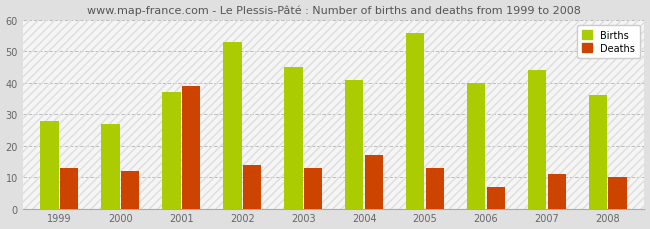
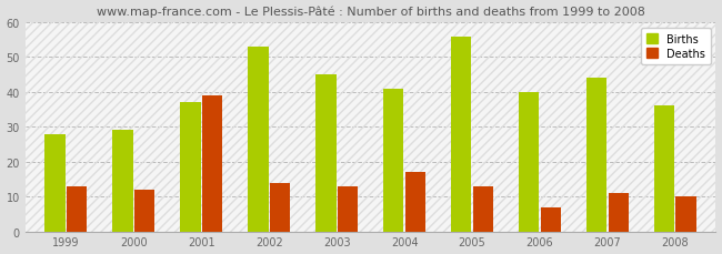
Births/2000: 27 -> 29
